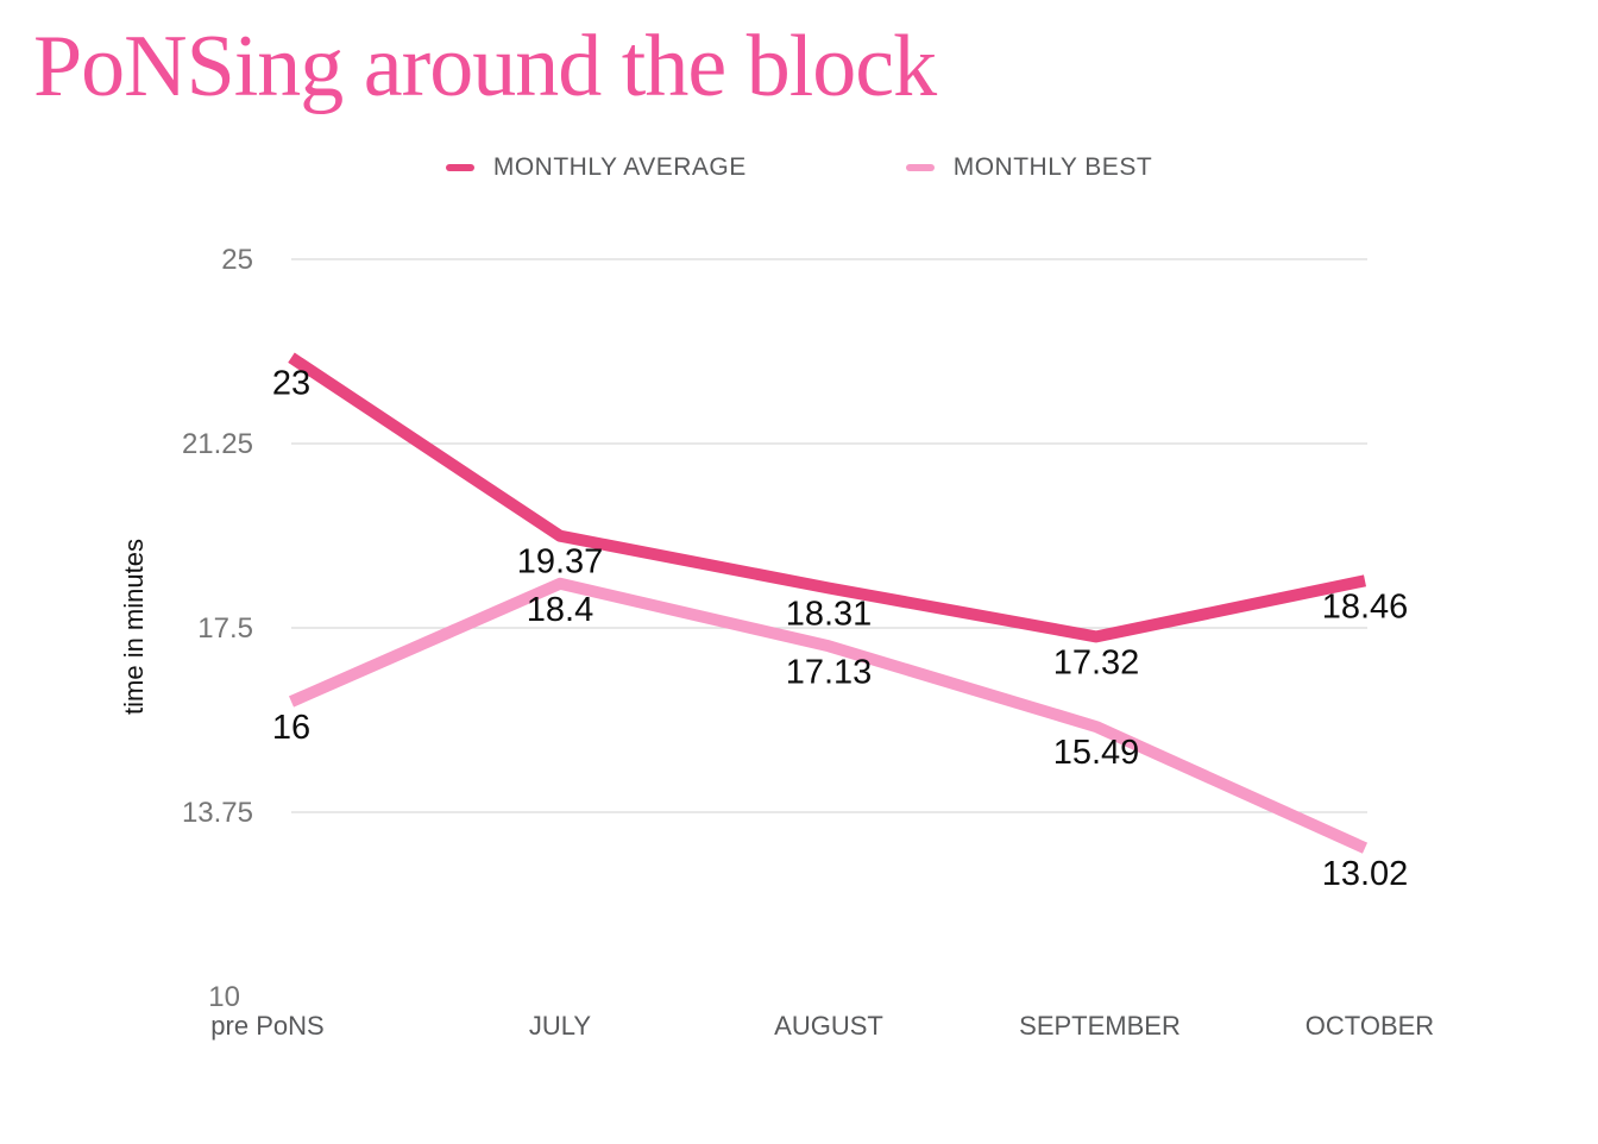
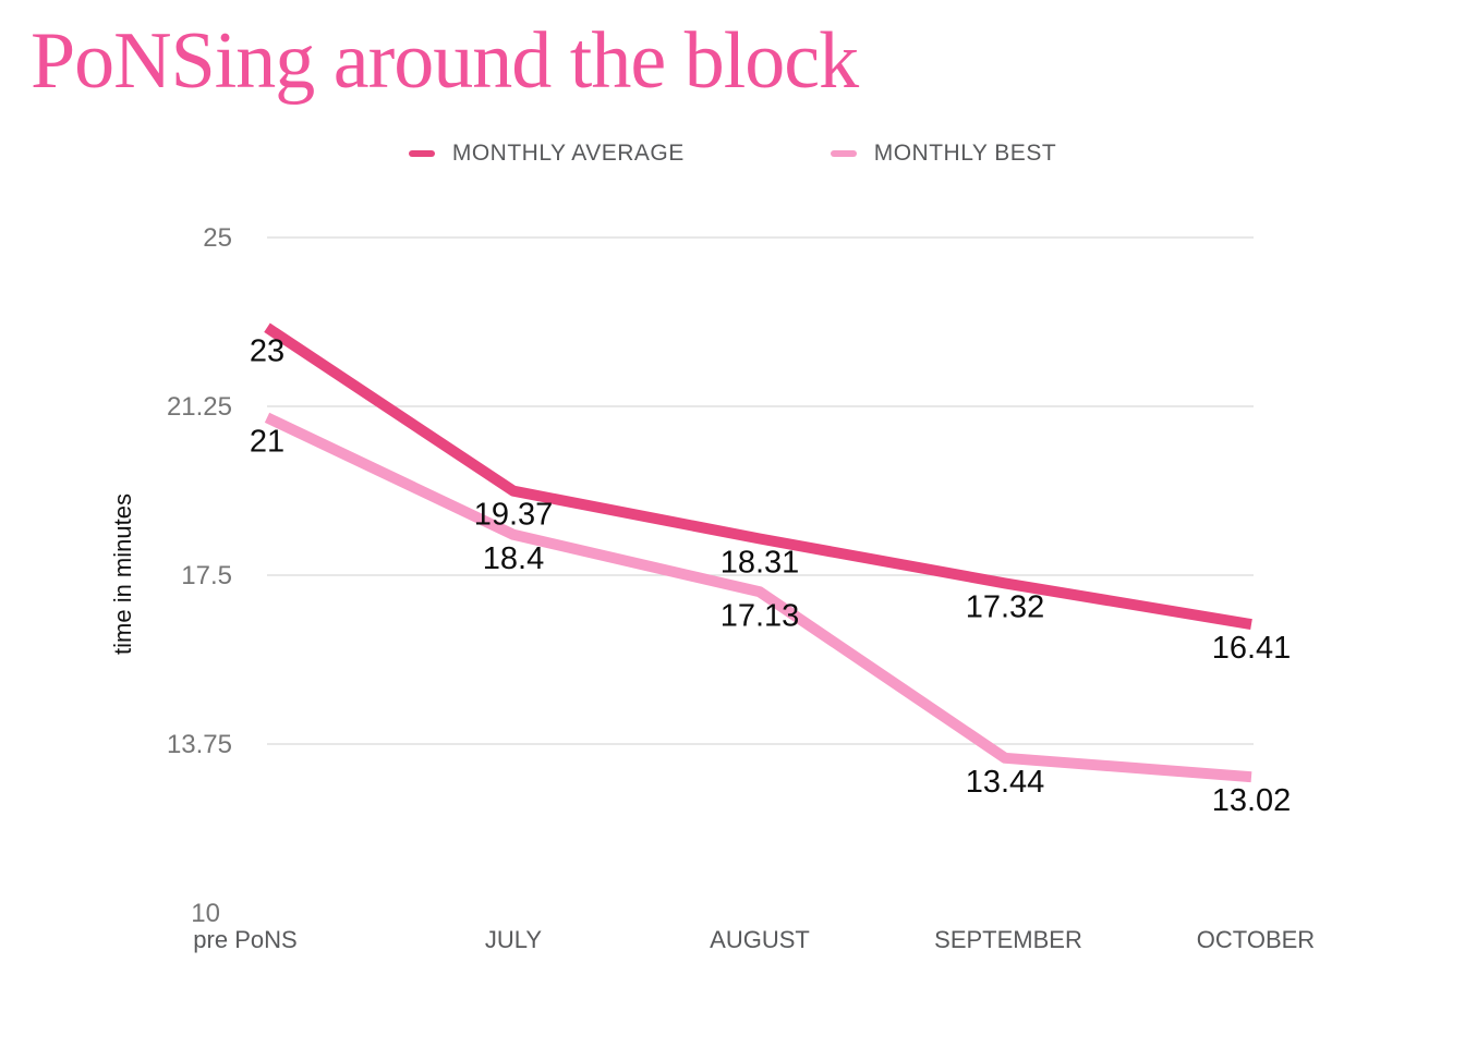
MONTHLY BEST/pre PoNS: 16 -> 21
MONTHLY BEST/SEPTEMBER: 15.49 -> 13.44
MONTHLY AVERAGE/OCTOBER: 18.46 -> 16.41
